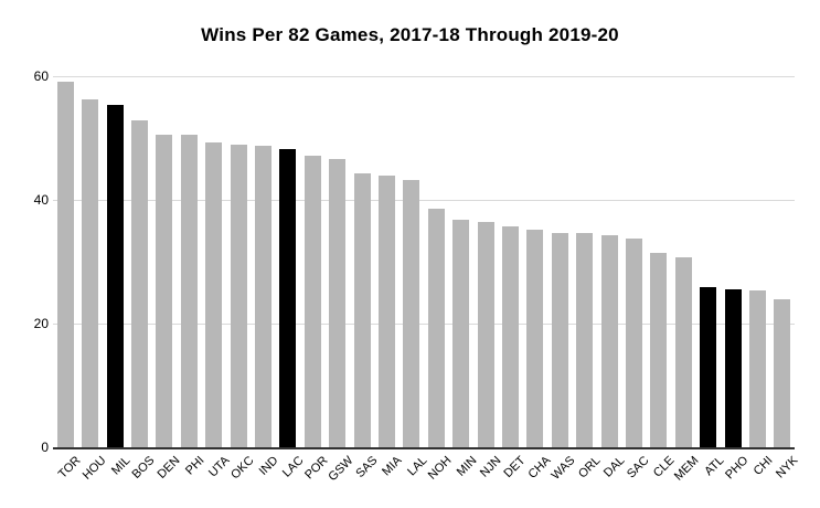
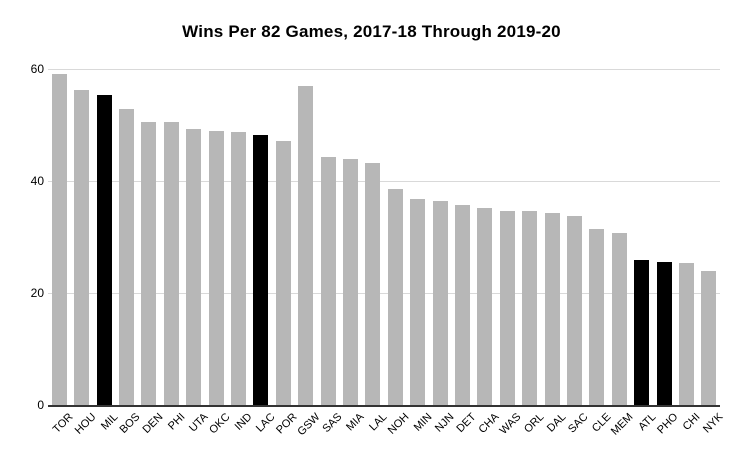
GSW: 47 -> 57
